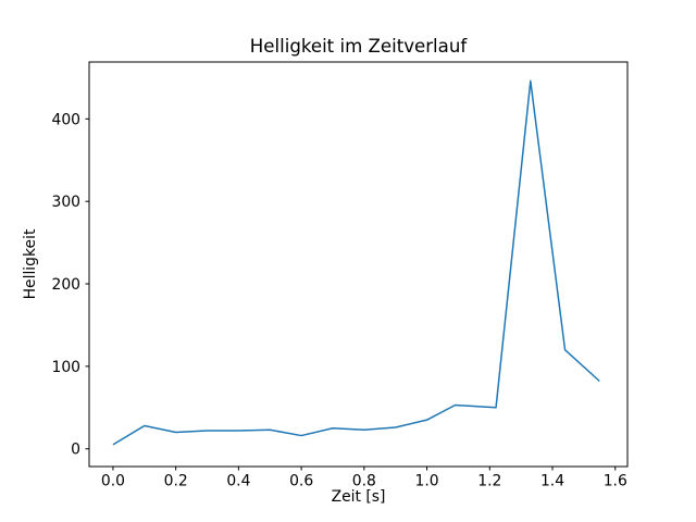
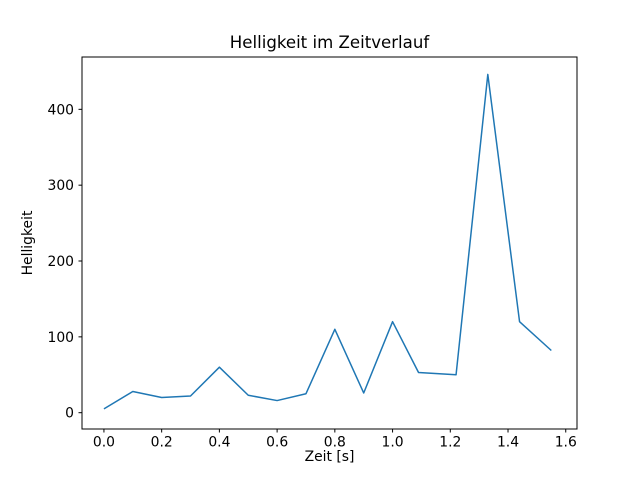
0.4: 20 -> 60
0.8: 20 -> 110
1.0: 40 -> 120
